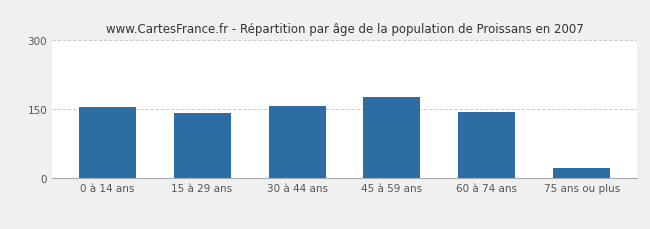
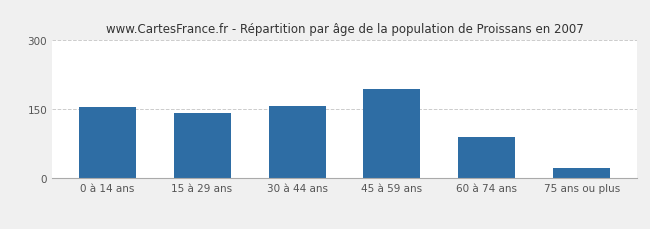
45 à 59 ans: 178 -> 195
60 à 74 ans: 145 -> 90
